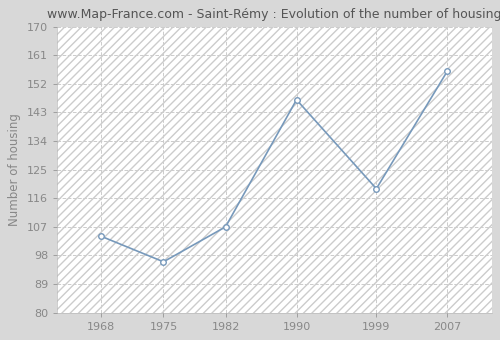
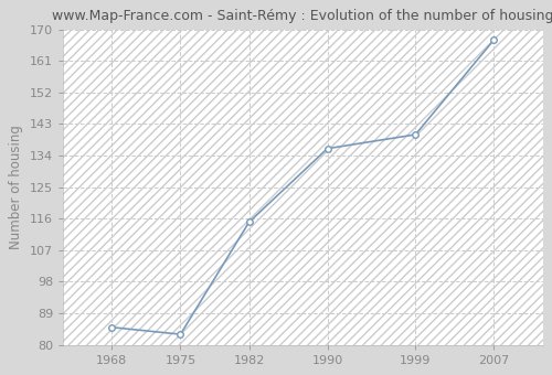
1968: 104 -> 85
1975: 96 -> 83
1982: 107 -> 115
1990: 147 -> 136
1999: 119 -> 140
2007: 156 -> 167
